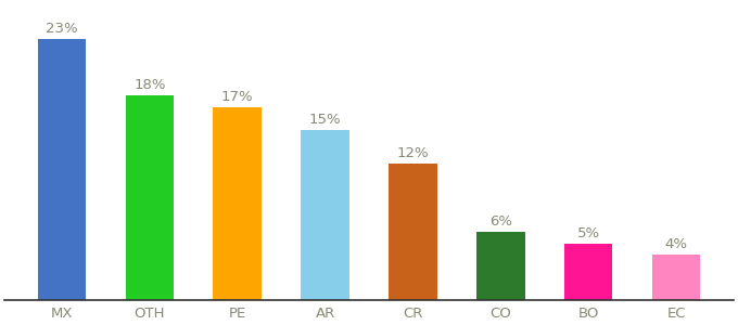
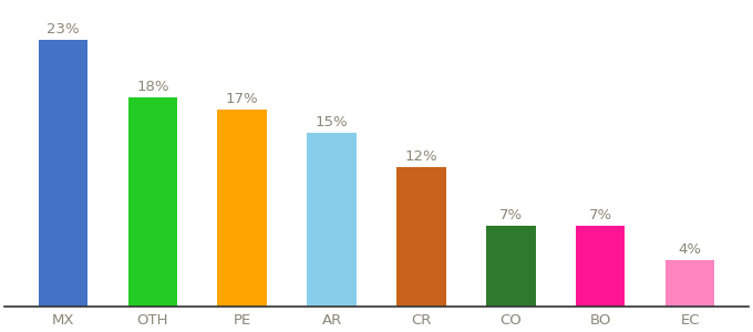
CO: 6% -> 7%
BO: 5% -> 7%
